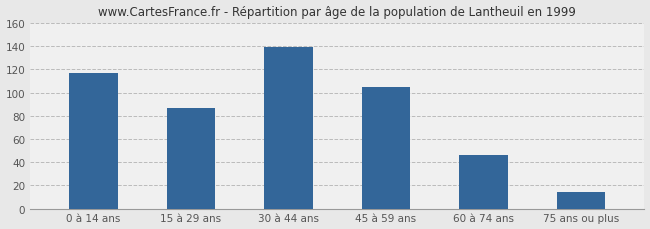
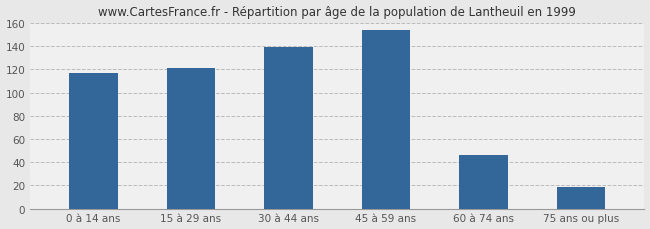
15 à 29 ans: 87 -> 121
45 à 59 ans: 105 -> 154
75 ans ou plus: 14 -> 19
